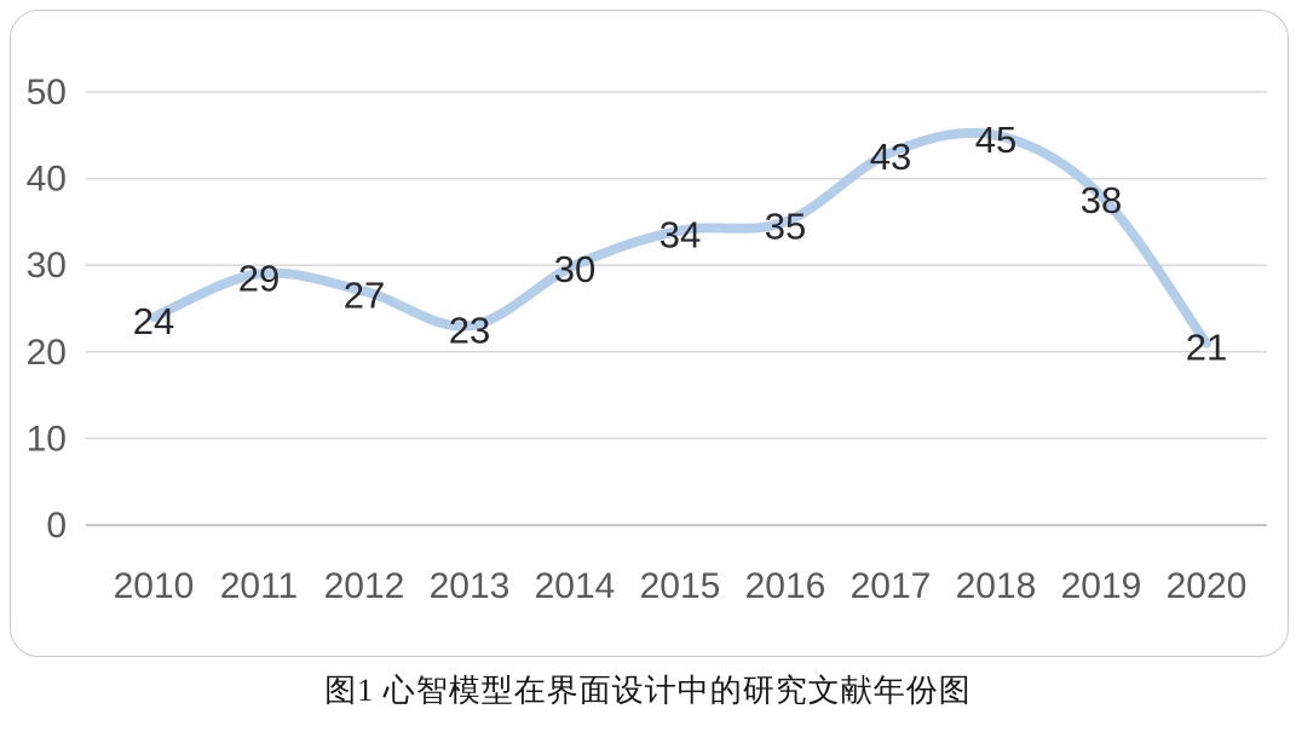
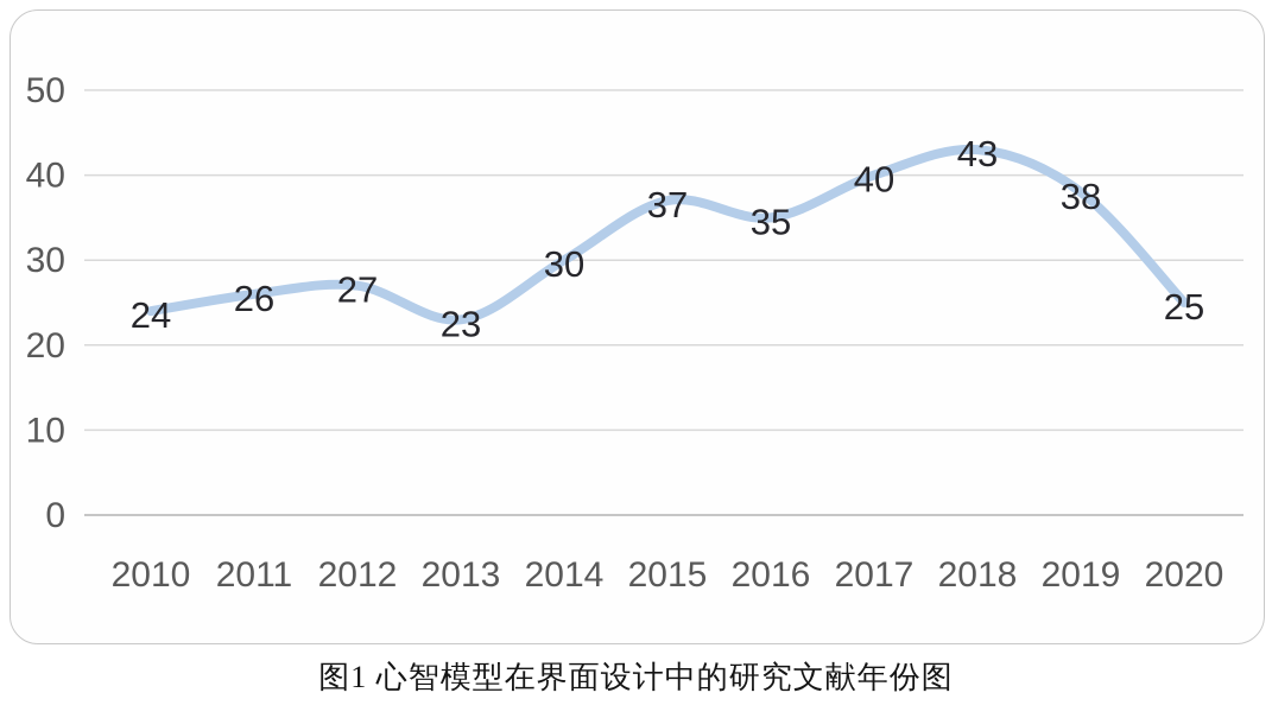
2011: 29 -> 26
2015: 34 -> 37
2017: 43 -> 40
2018: 45 -> 43
2020: 21 -> 25
